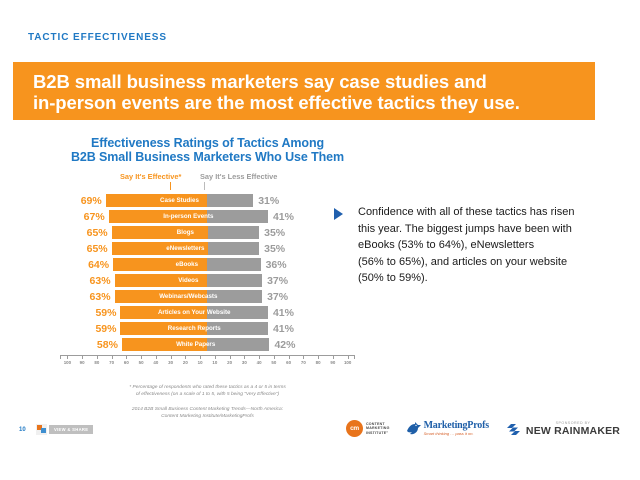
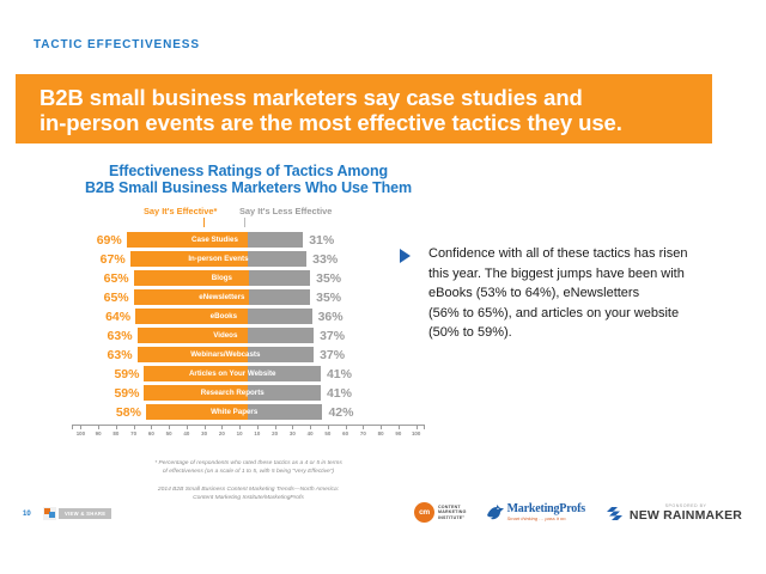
Say It's Less Effective/In-person Events: 41% -> 33%
